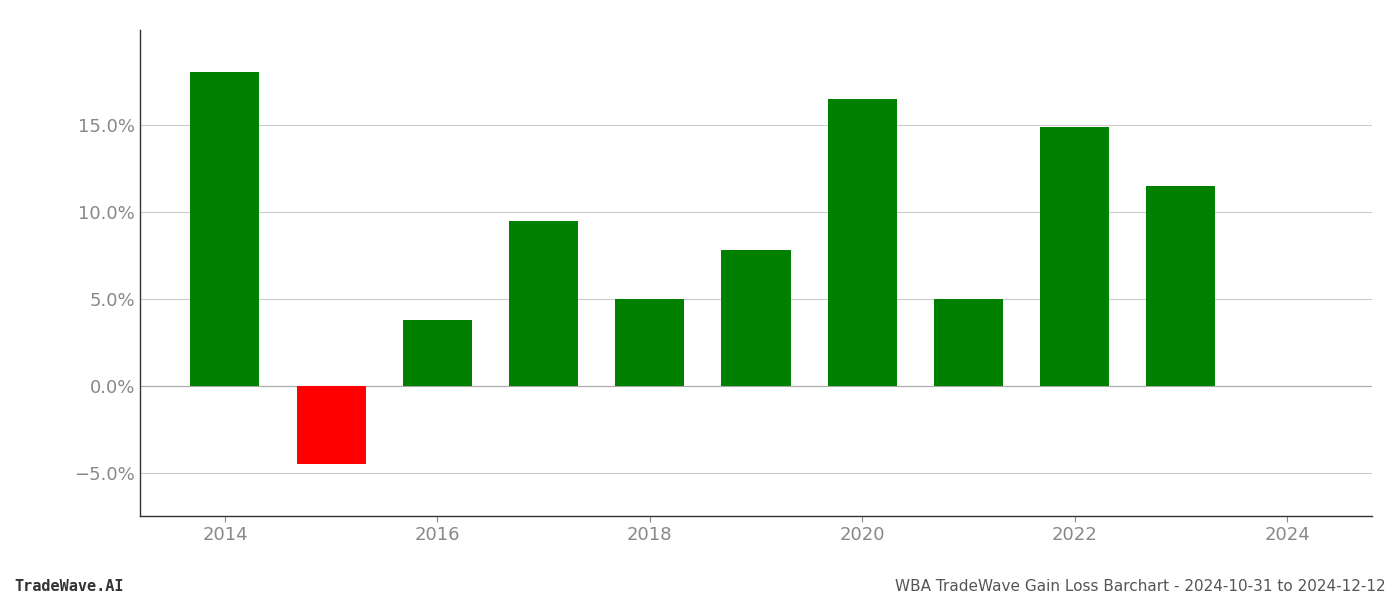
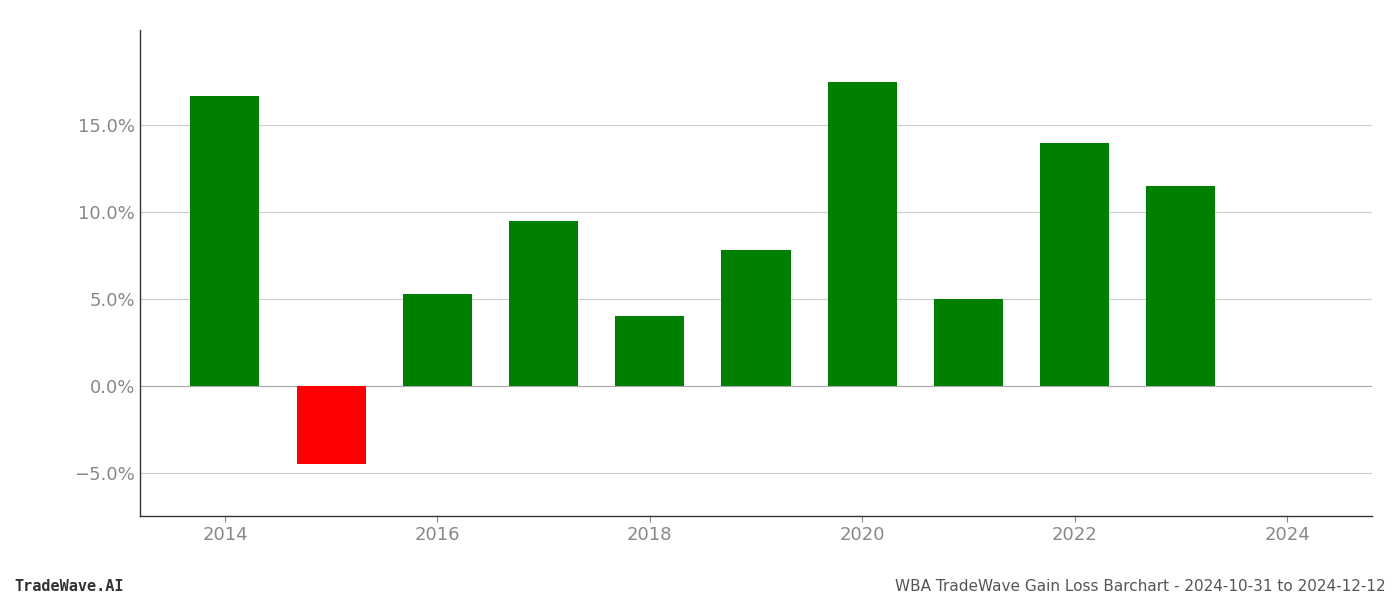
2014: 18.1% -> 16.7%
2016: 3.8% -> 5.3%
2018: 5.0% -> 4.0%
2020: 16.5% -> 17.5%
2022: 14.9% -> 14.0%
